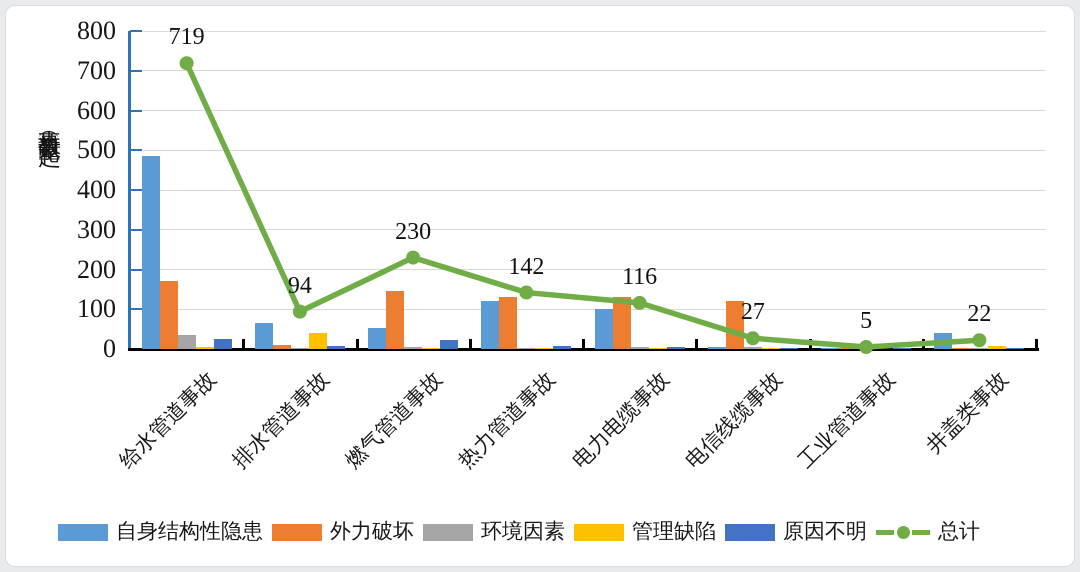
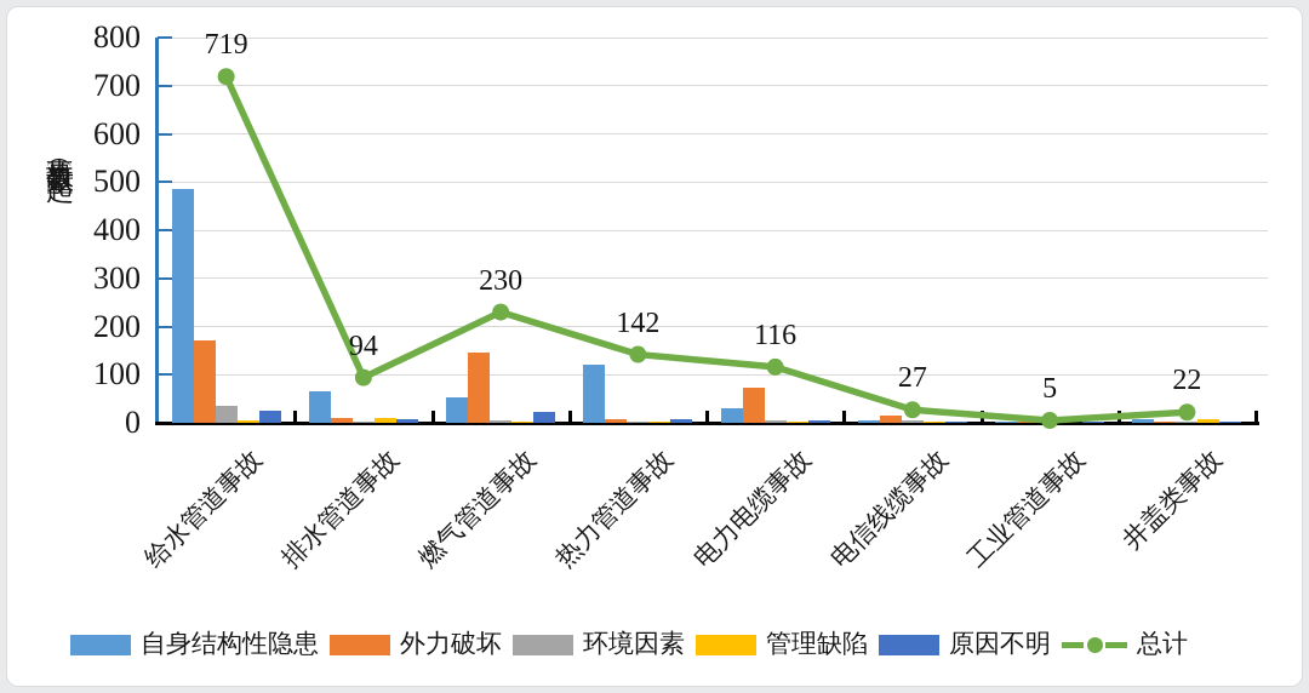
管理缺陷/排水管道事故: 40 -> 10
外力破坏/热力管道事故: 130 -> 10
自身结构性隐患/电力电缆事故: 100 -> 30
外力破坏/电力电缆事故: 130 -> 70
外力破坏/电信线缆事故: 120 -> 20
自身结构性隐患/井盖类事故: 40 -> 10
